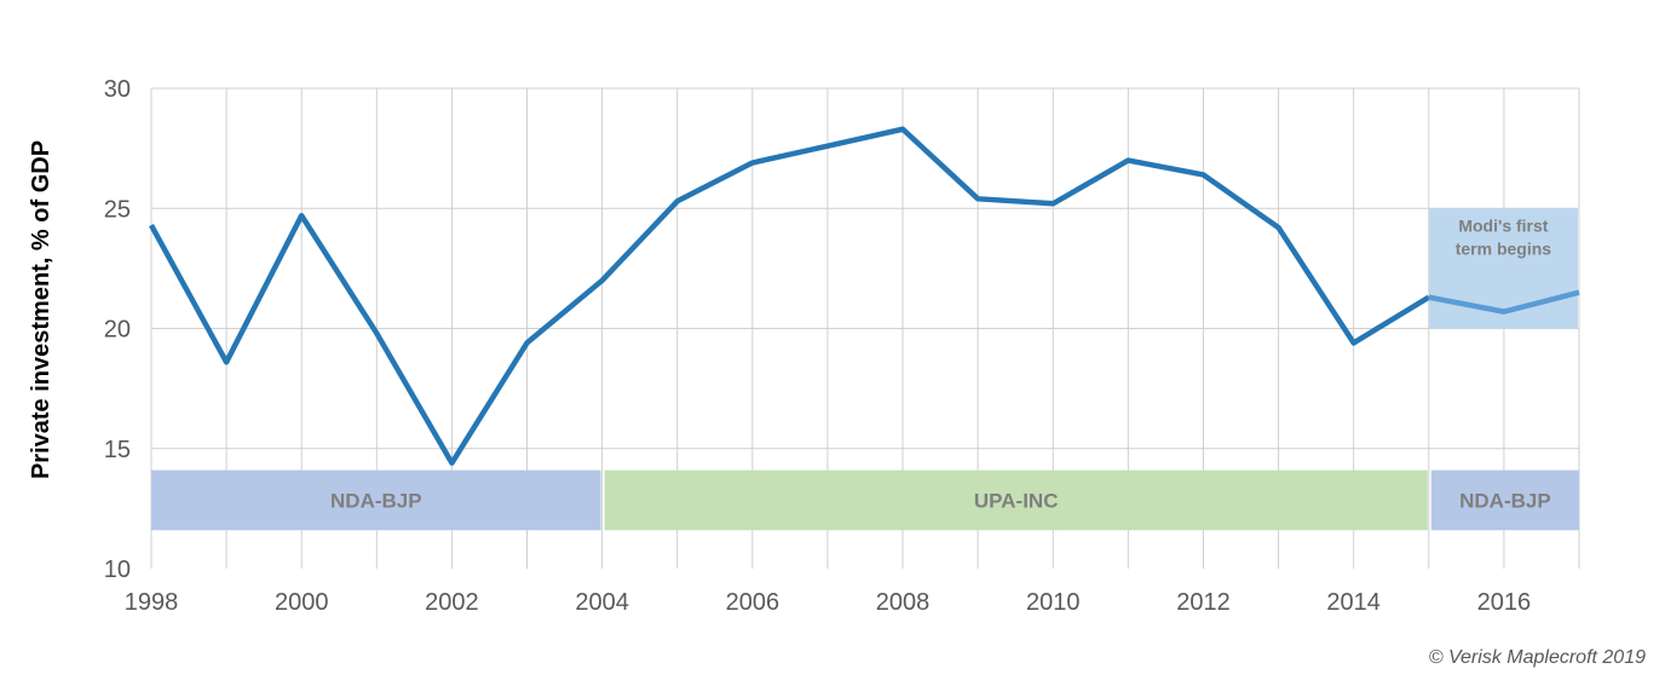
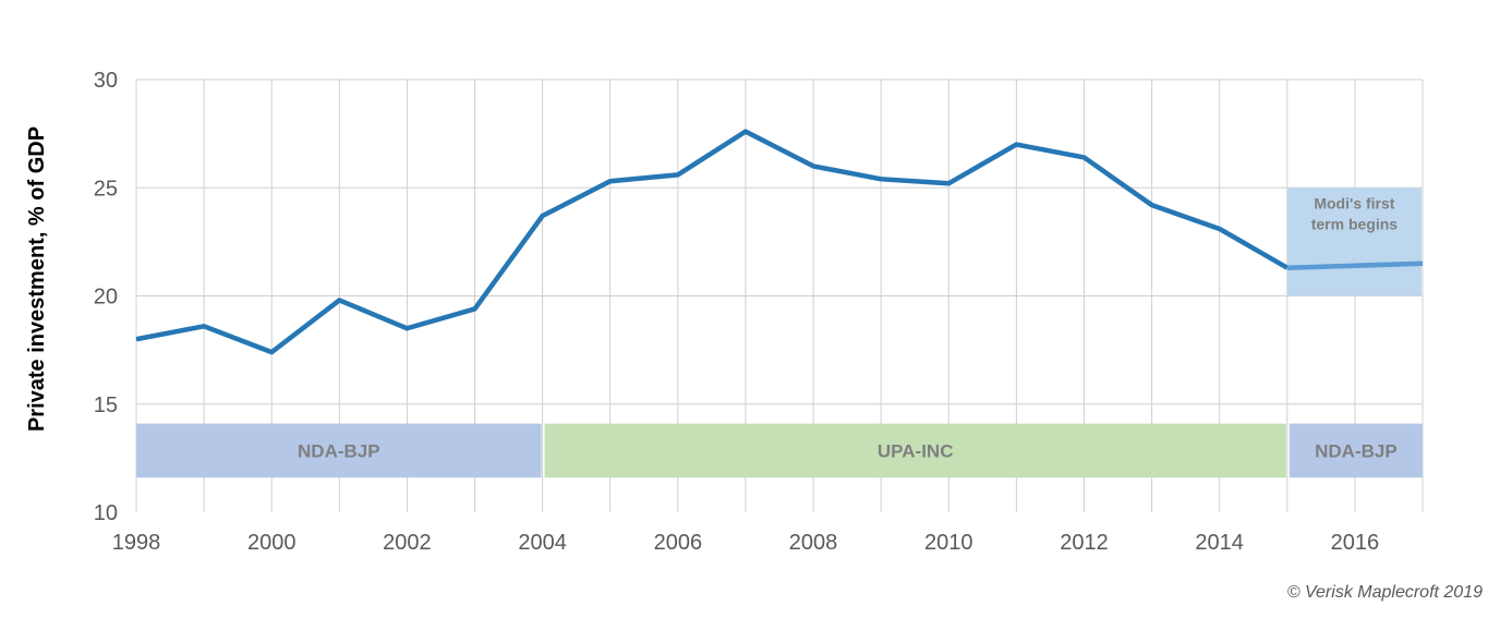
1998: 24.3 -> 18.0
2000: 24.7 -> 17.4
2002: 14.4 -> 18.5
2004: 22.0 -> 23.7
2006: 26.9 -> 25.6
2008: 28.3 -> 26.0
2014: 19.4 -> 23.1
2016: 20.7 -> 21.4
